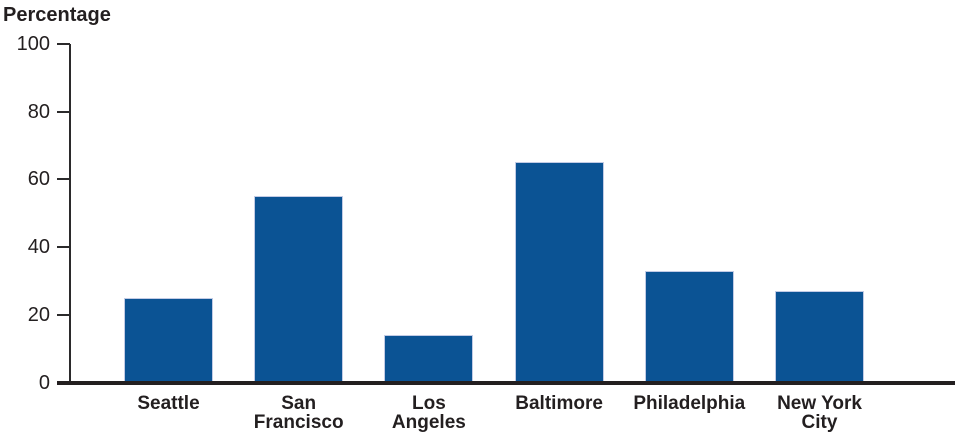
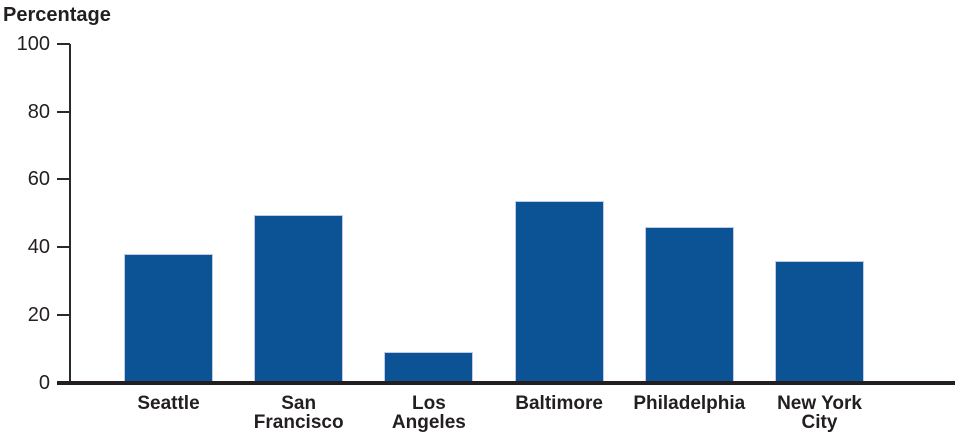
Seattle: 25 -> 38
San Francisco: 55 -> 50
Los Angeles: 14 -> 9
Baltimore: 65 -> 54
Philadelphia: 33 -> 46
New York City: 27 -> 36
